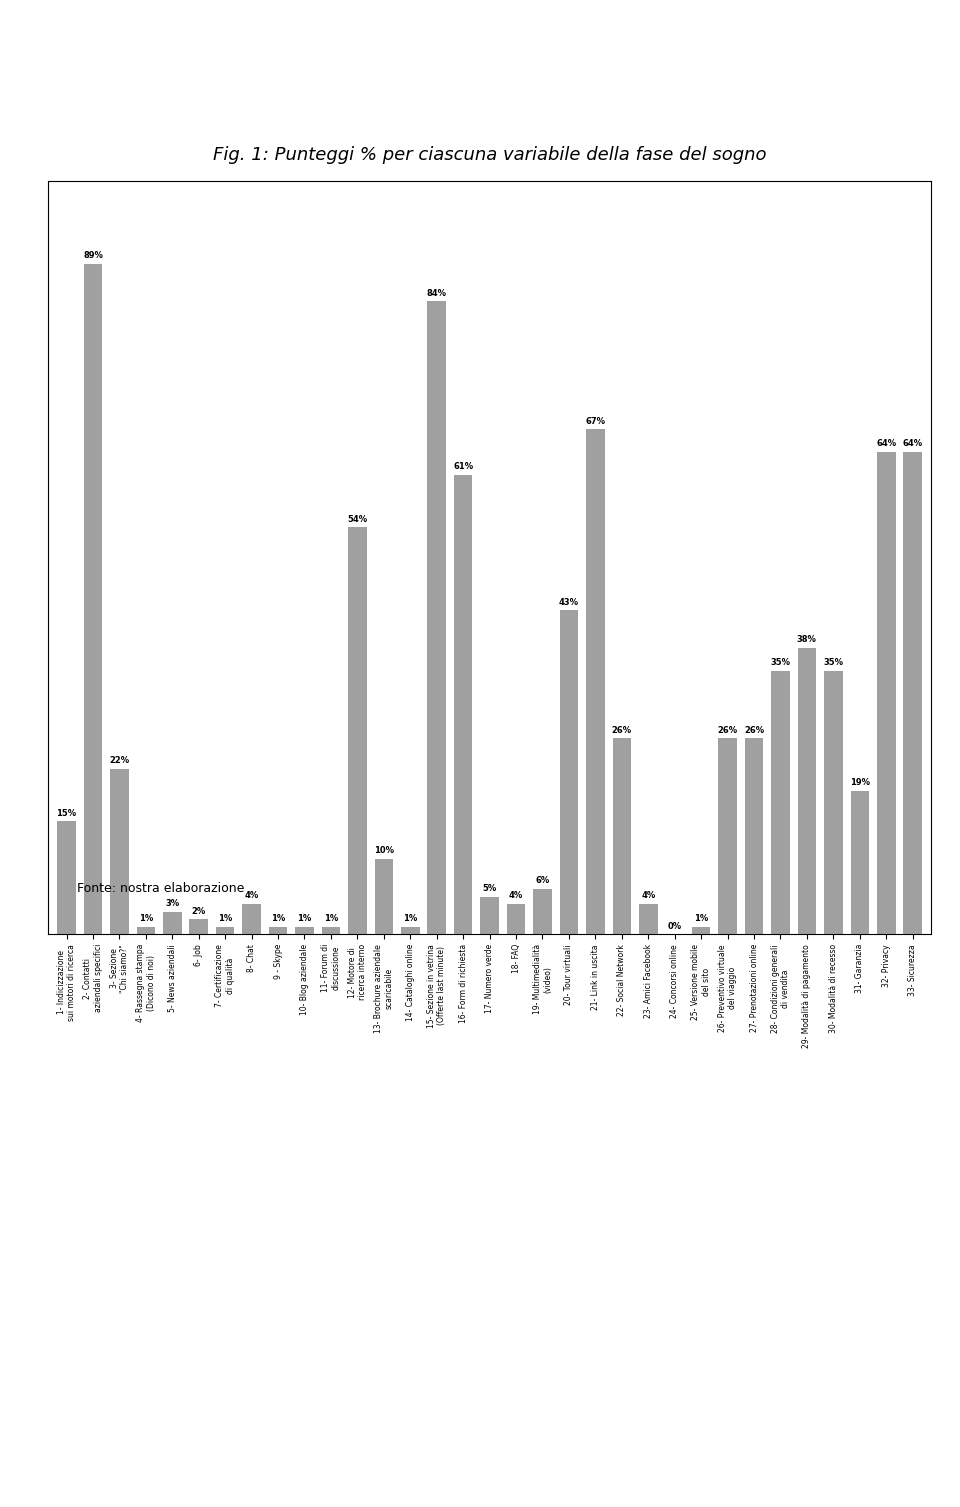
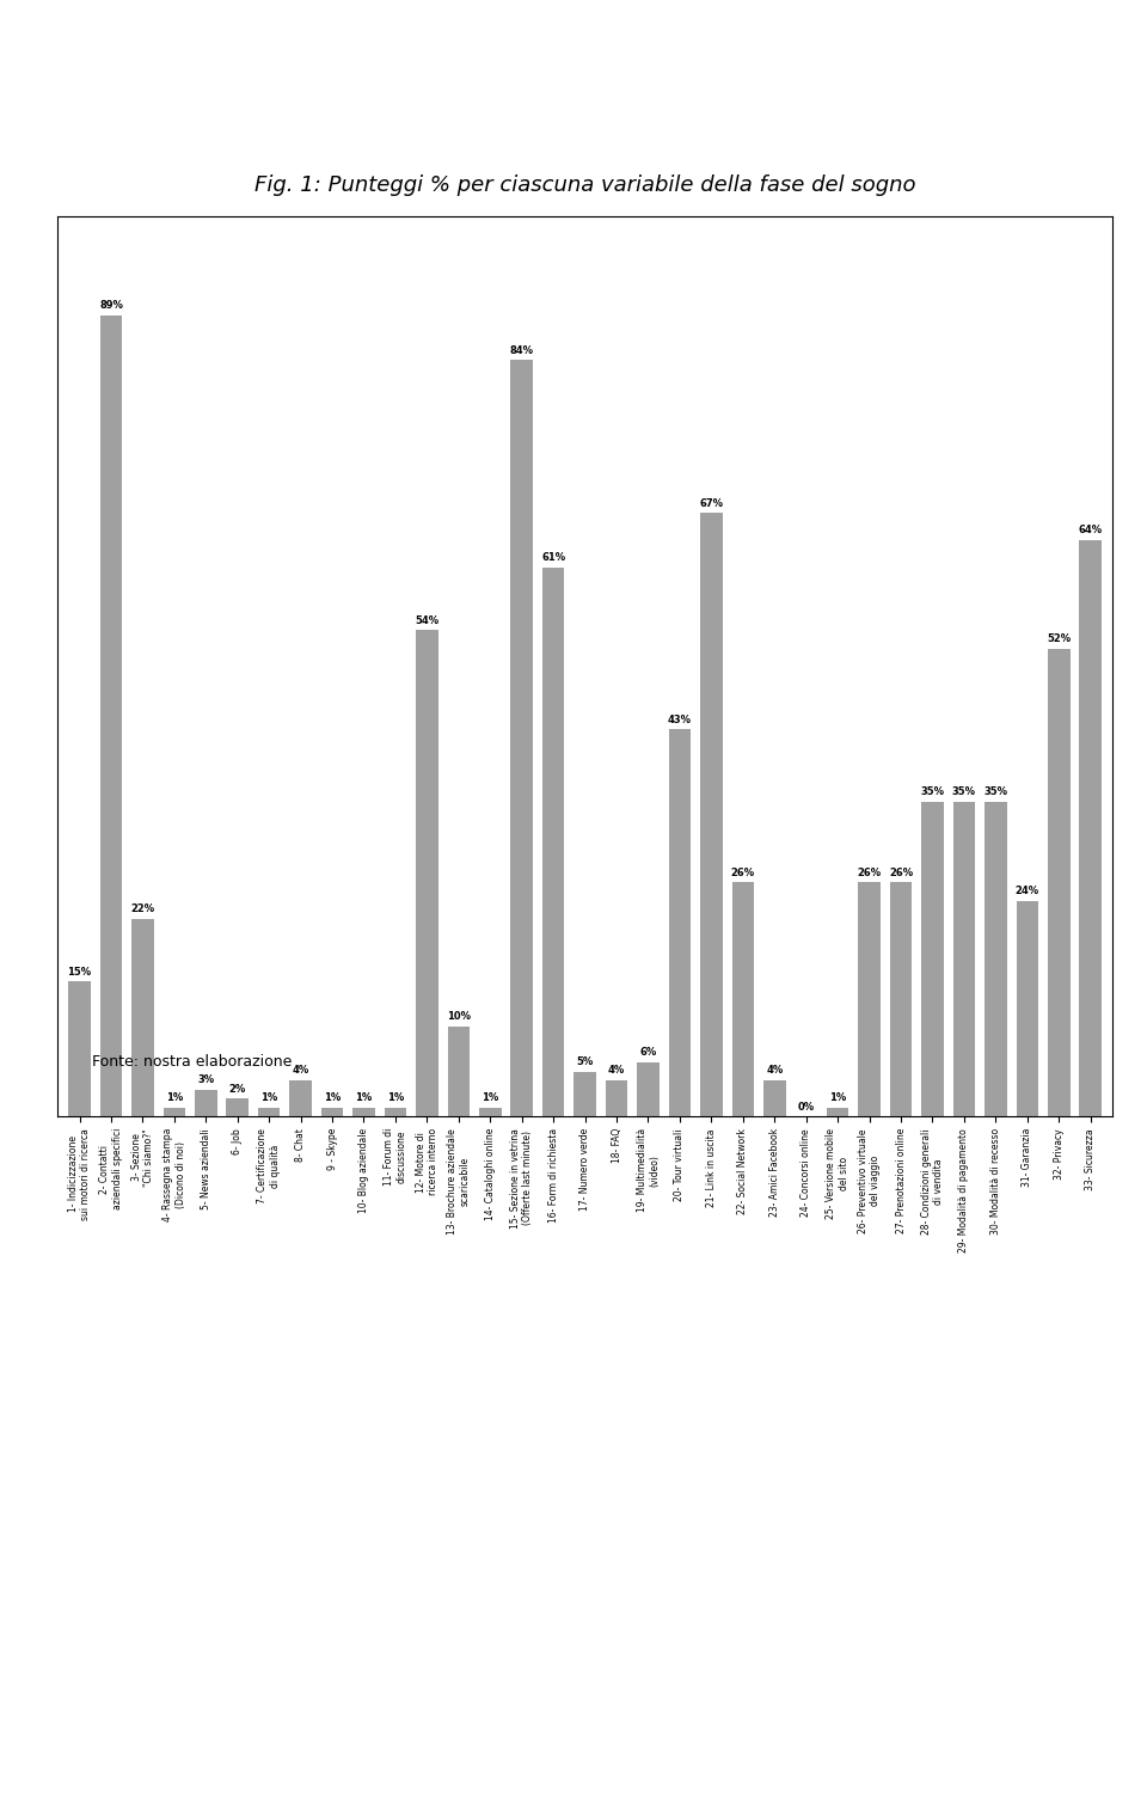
29- Modalità di pagamento: 38% -> 35%
31- Garanzia: 19% -> 24%
32- Privacy: 64% -> 52%
